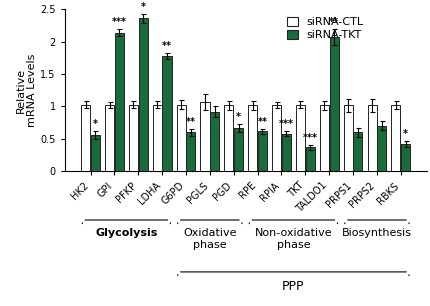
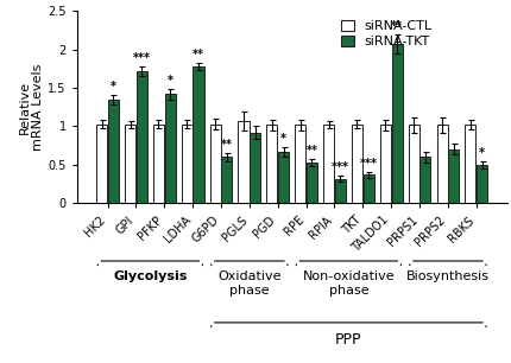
siRNA-TKT/HK2: 0.56 -> 1.35
siRNA-TKT/GPI: 2.14 -> 1.72
siRNA-TKT/PFKP: 2.36 -> 1.42
siRNA-TKT/RPE: 0.62 -> 0.53
siRNA-TKT/RPIA: 0.58 -> 0.32
siRNA-TKT/RBKS: 0.42 -> 0.50
